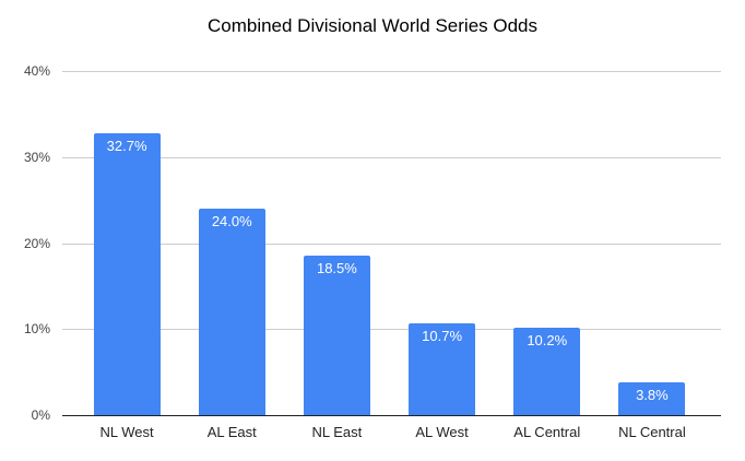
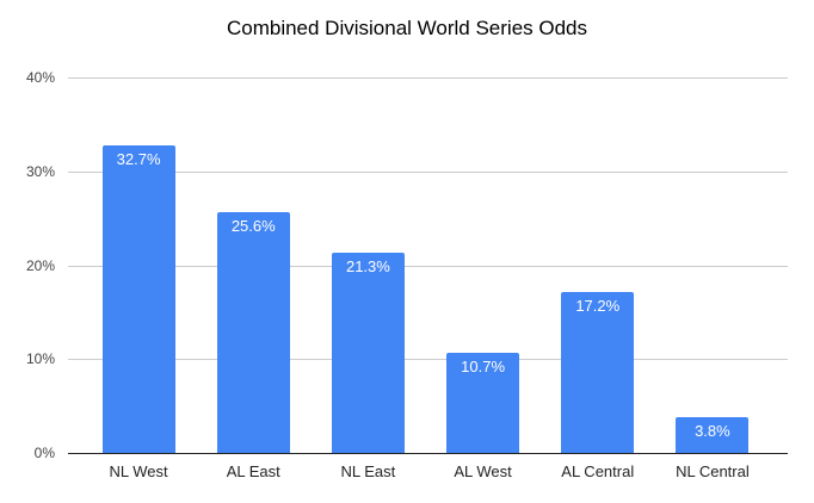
AL East: 24.0% -> 25.6%
NL East: 18.5% -> 21.3%
AL Central: 10.2% -> 17.2%
